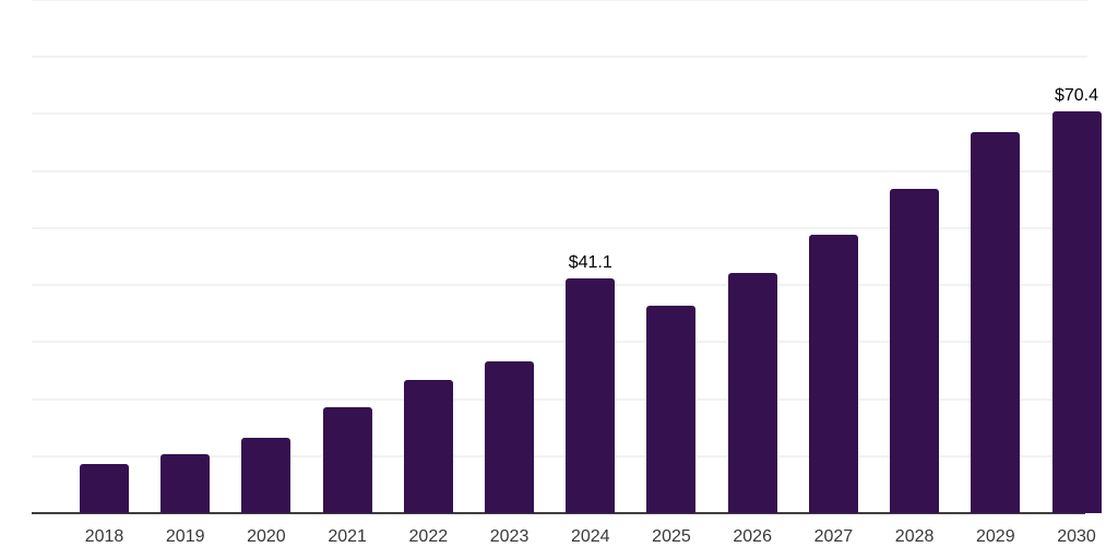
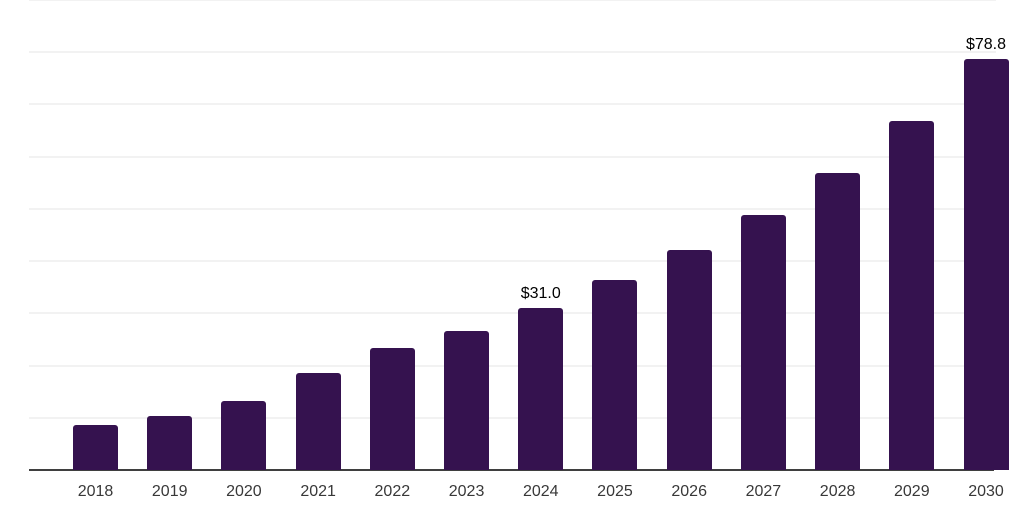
2024: $41.1 -> $31.0
2030: $70.4 -> $78.8
